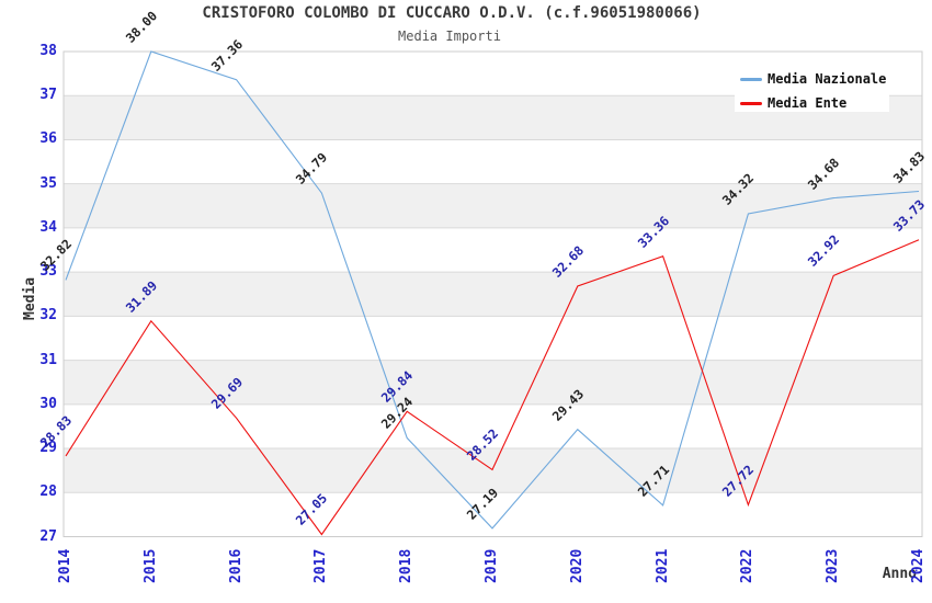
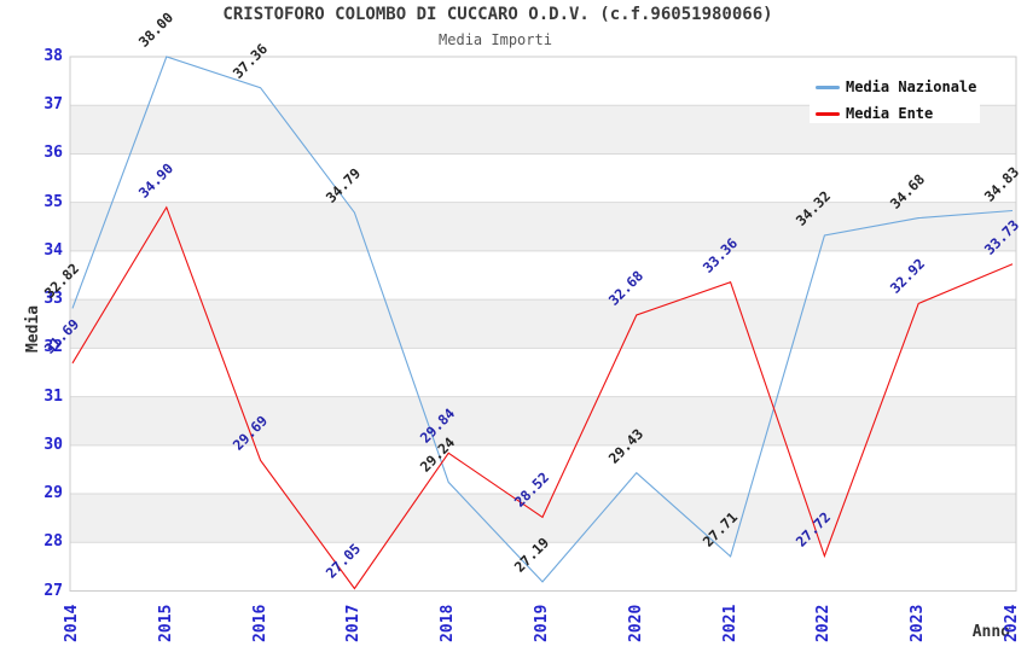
Media Ente/2014: 28.83 -> 31.69
Media Ente/2015: 31.89 -> 34.90
